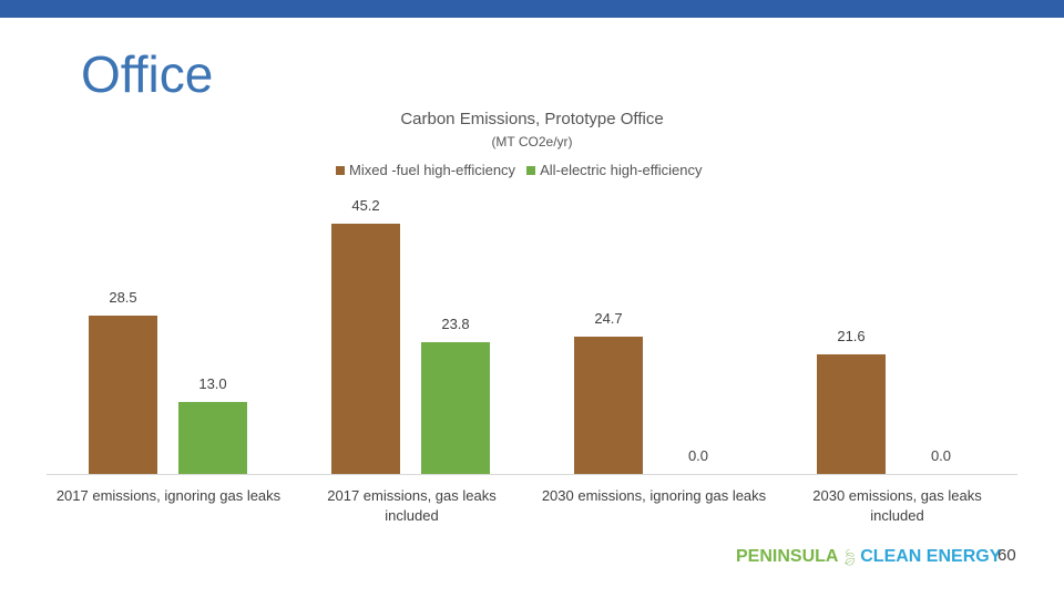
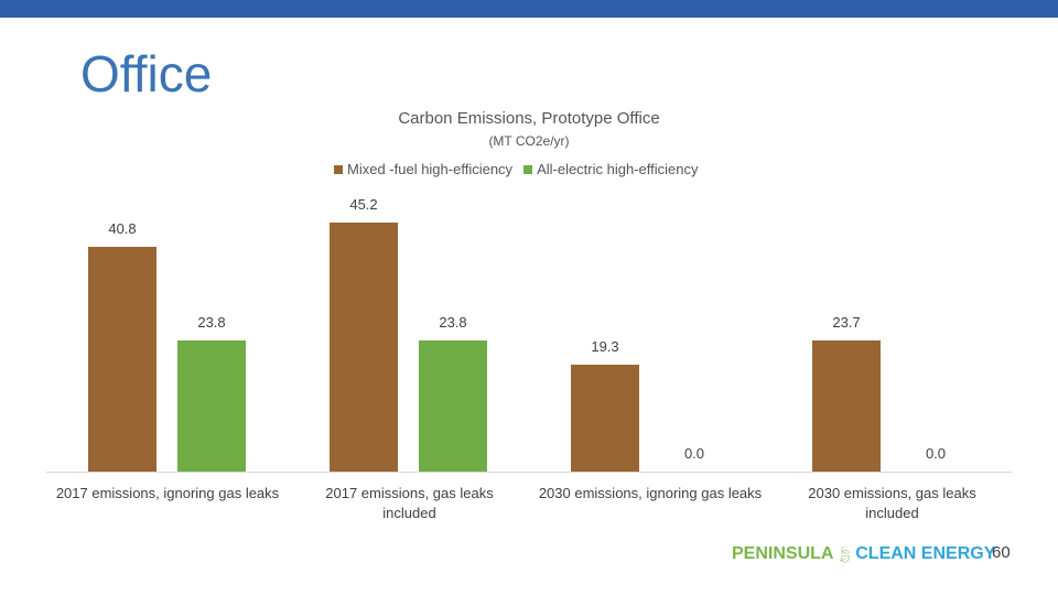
Mixed -fuel high-efficiency/2017 emissions, ignoring gas leaks: 28.5 -> 40.8
All-electric high-efficiency/2017 emissions, ignoring gas leaks: 13.0 -> 23.8
Mixed -fuel high-efficiency/2030 emissions, ignoring gas leaks: 24.7 -> 19.3
Mixed -fuel high-efficiency/2030 emissions, gas leaks included: 21.6 -> 23.7
